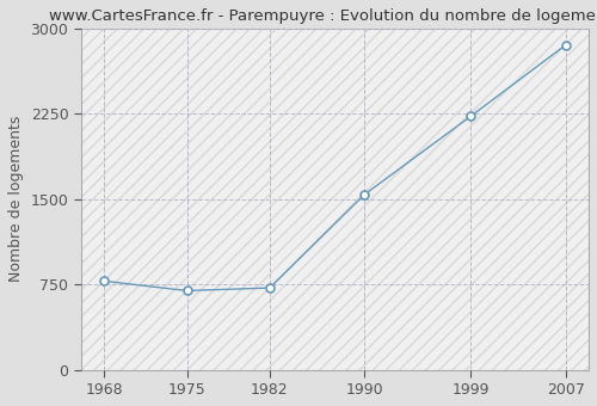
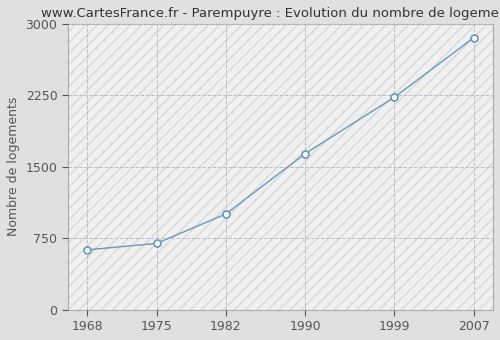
1968: 780 -> 630
1982: 720 -> 1000
1990: 1540 -> 1640
